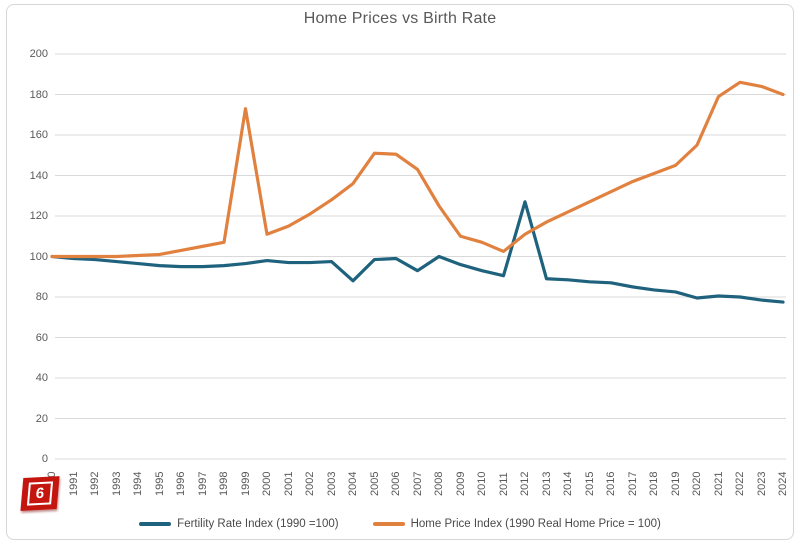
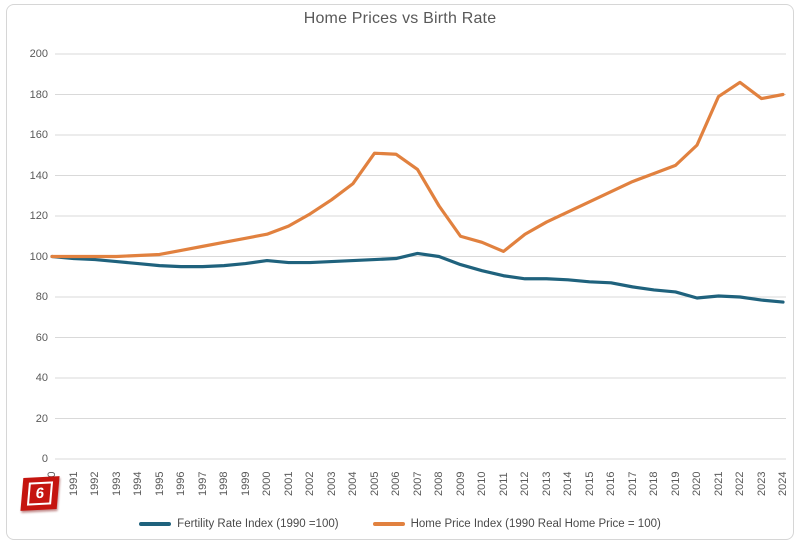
Home Price Index (1990 Real Home Price = 100)/1999: 173 -> 109
Fertility Rate Index (1990 =100)/2004: 88 -> 98
Fertility Rate Index (1990 =100)/2007: 93 -> 102
Fertility Rate Index (1990 =100)/2012: 127 -> 89
Home Price Index (1990 Real Home Price = 100)/2023: 184 -> 178
